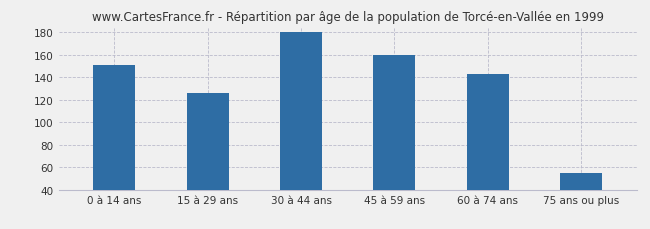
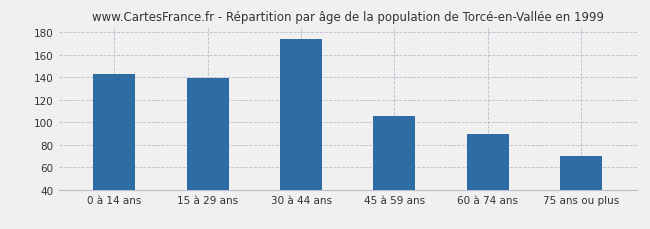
0 à 14 ans: 151 -> 143
15 à 29 ans: 126 -> 139
30 à 44 ans: 180 -> 174
45 à 59 ans: 160 -> 106
60 à 74 ans: 143 -> 90
75 ans ou plus: 55 -> 70
